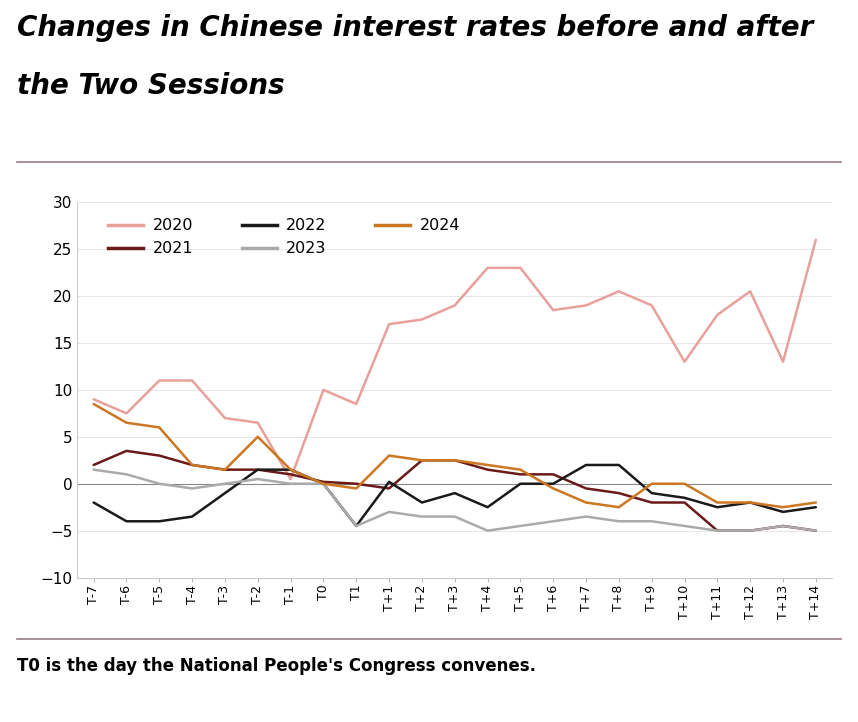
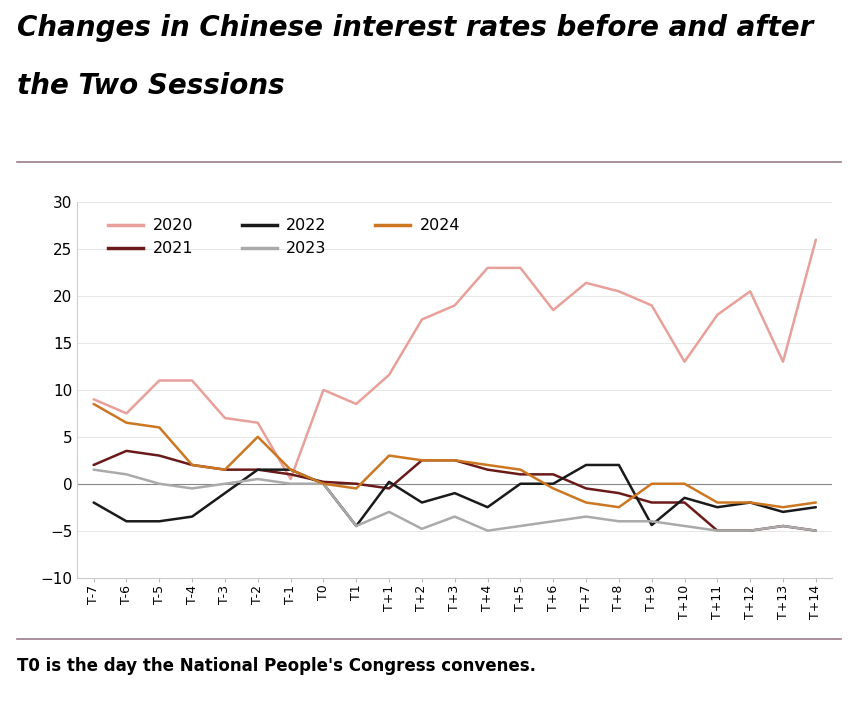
2020/T+1: 17.0 -> 11.6
2023/T+2: -3.5 -> -4.8
2020/T+7: 19.0 -> 21.4
2022/T+9: -1.0 -> -4.4
